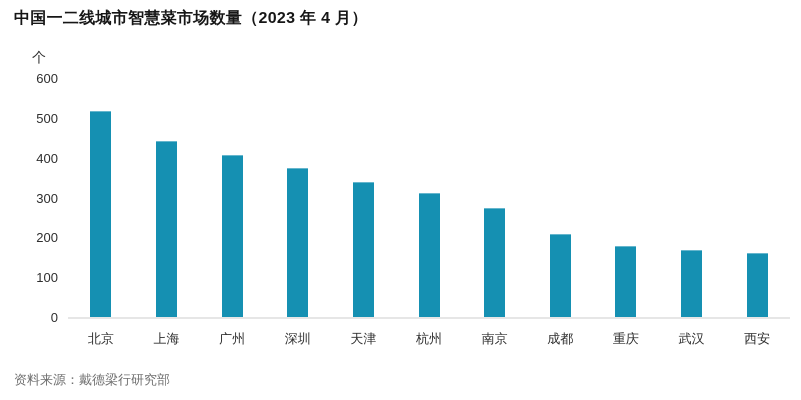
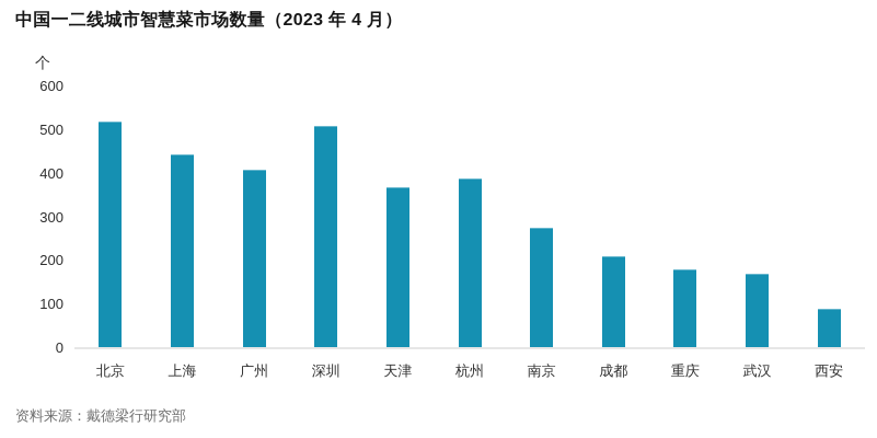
深圳: 380 -> 510
天津: 340 -> 370
杭州: 310 -> 390
西安: 160 -> 90
